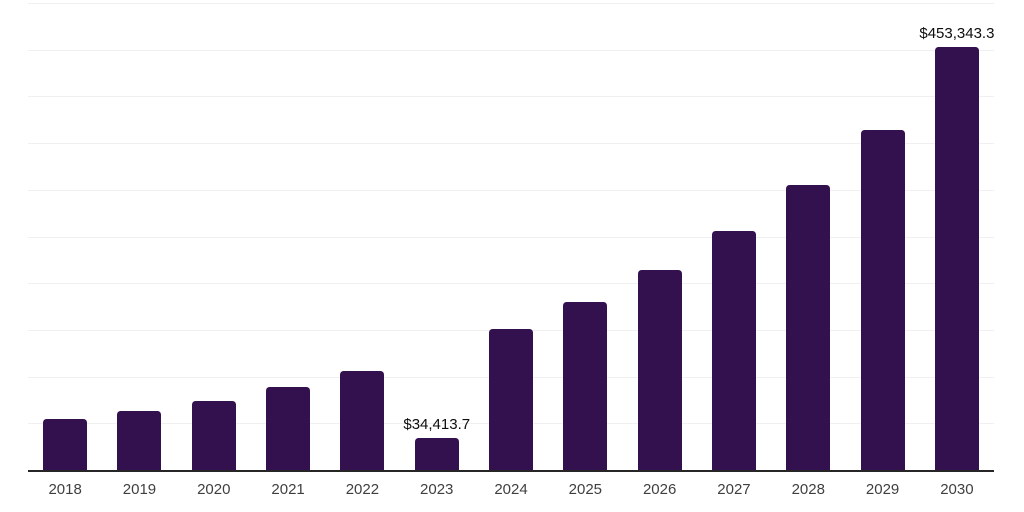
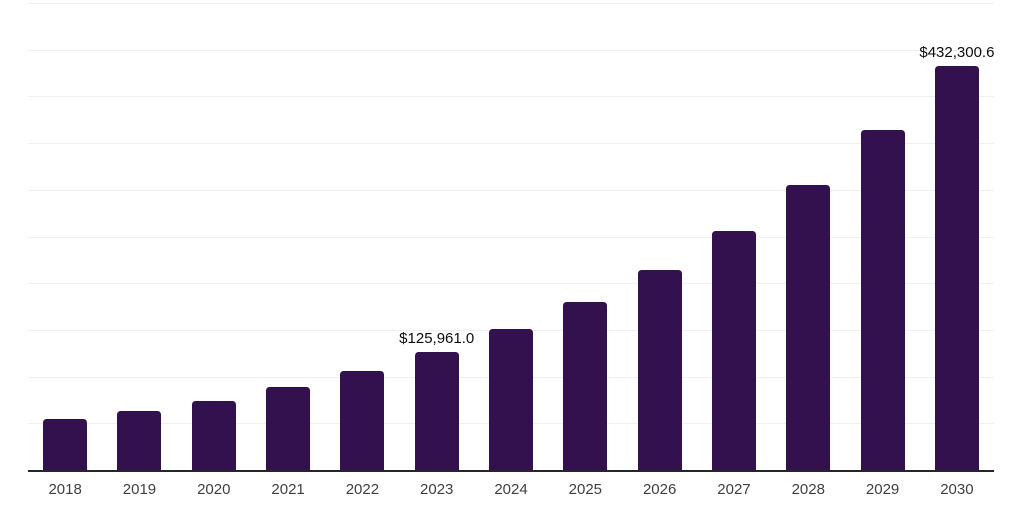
2023: $34,413.7 -> $125,961.0
2030: $453,343.3 -> $432,300.6
